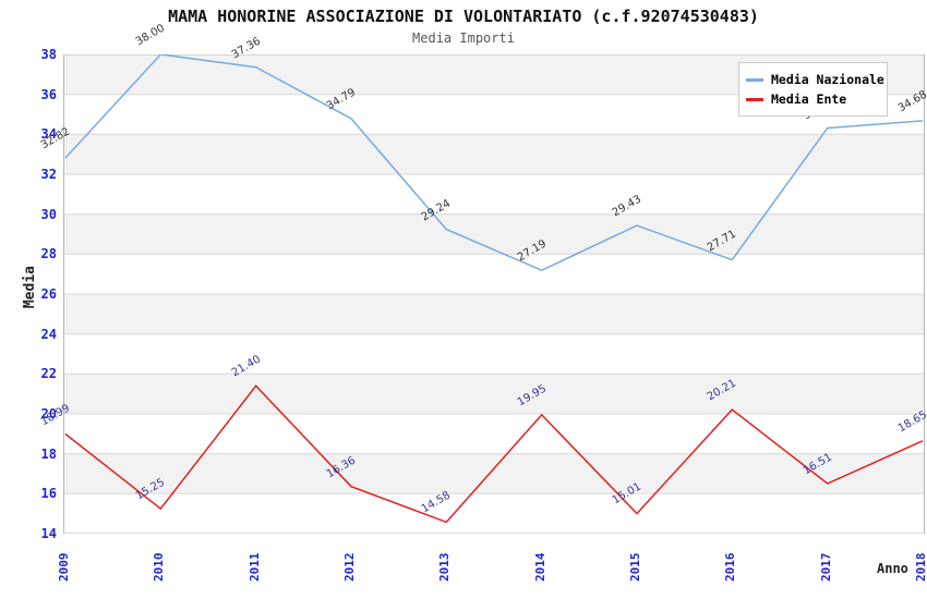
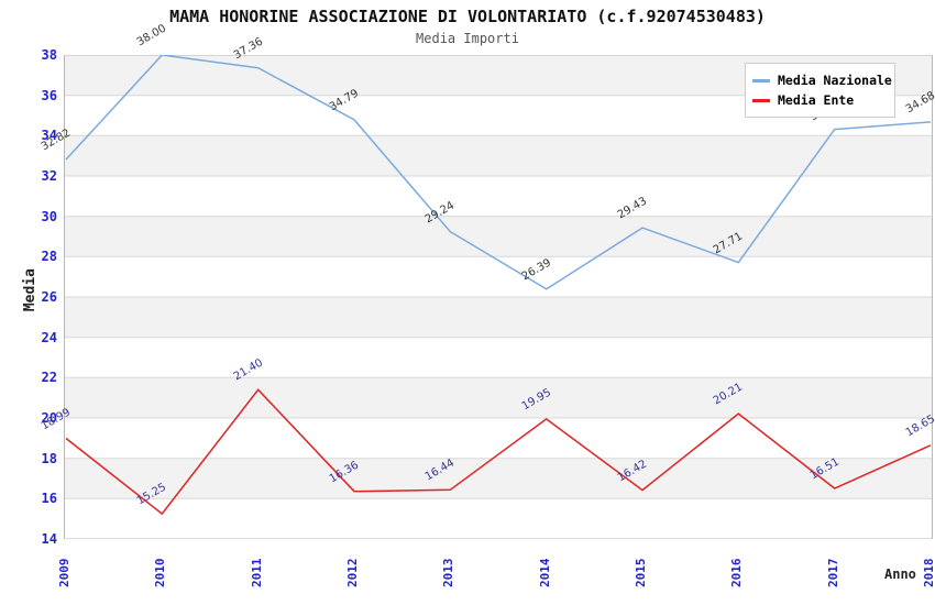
Media Ente/2013: 14.58 -> 16.44
Media Nazionale/2014: 27.19 -> 26.39
Media Ente/2015: 15.01 -> 16.42
